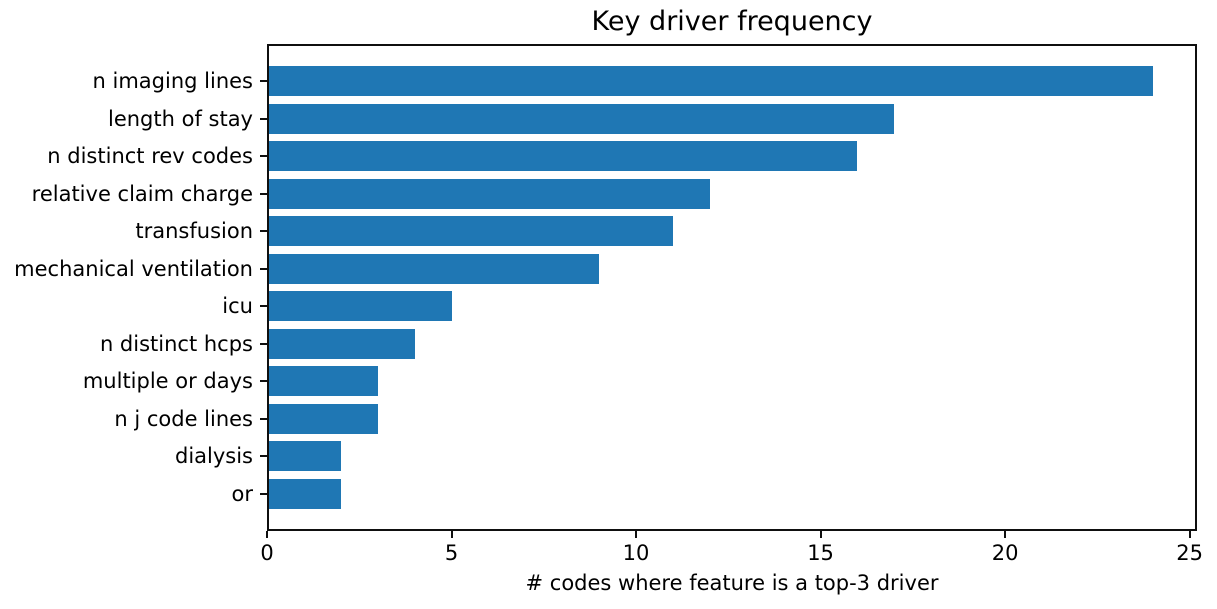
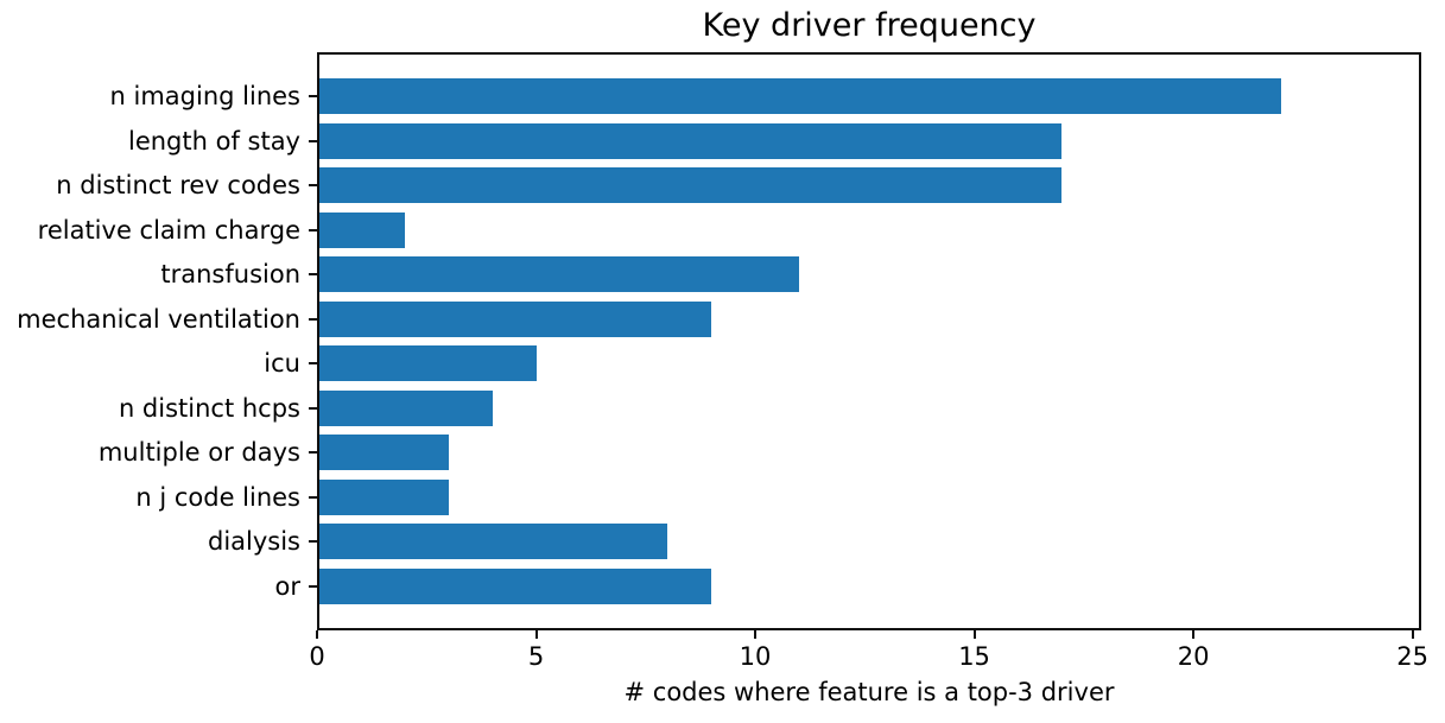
n imaging lines: 24 -> 22
n distinct rev codes: 16 -> 17
relative claim charge: 12 -> 2
dialysis: 2 -> 8
or: 2 -> 9
